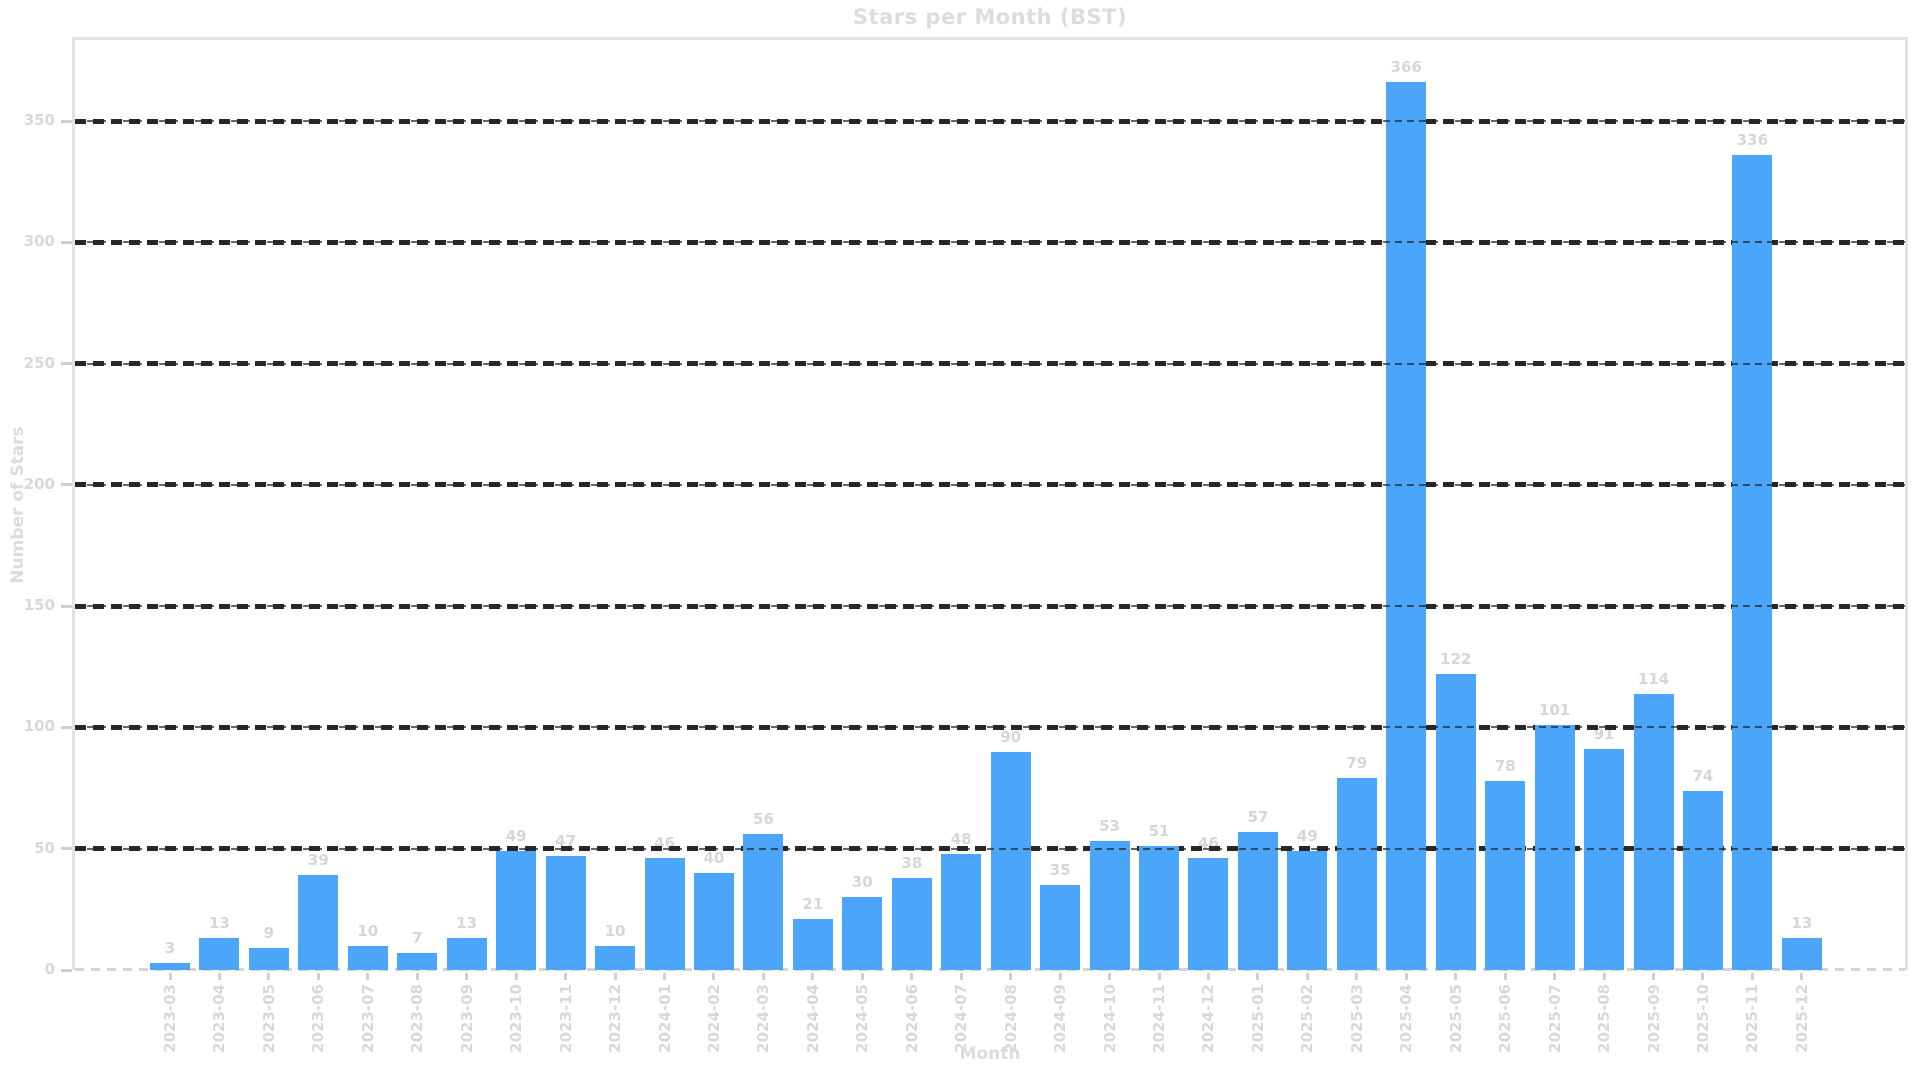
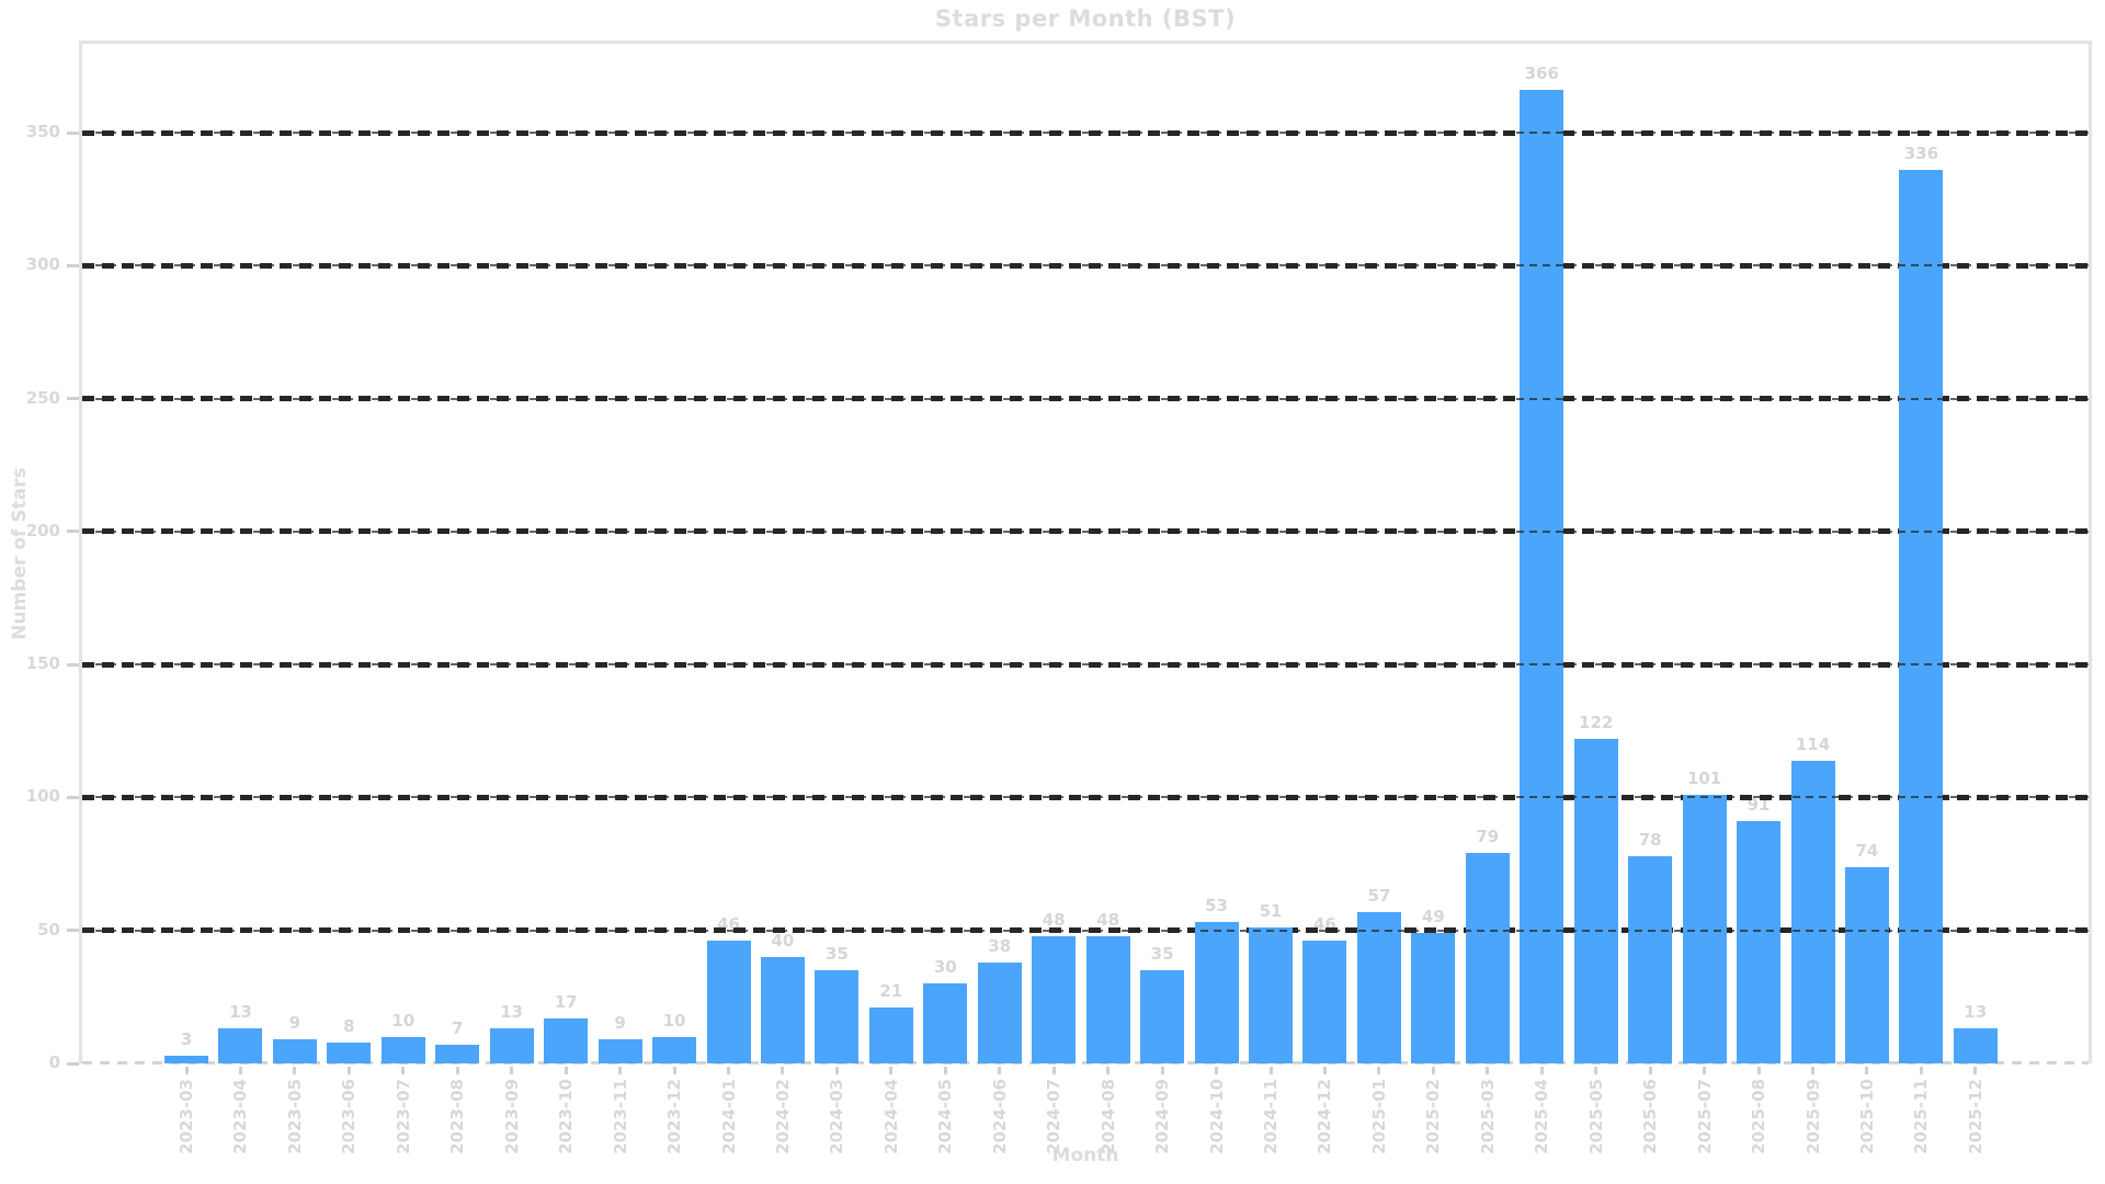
2023-06: 39 -> 8
2023-10: 49 -> 17
2023-11: 47 -> 9
2024-03: 56 -> 35
2024-08: 90 -> 48
